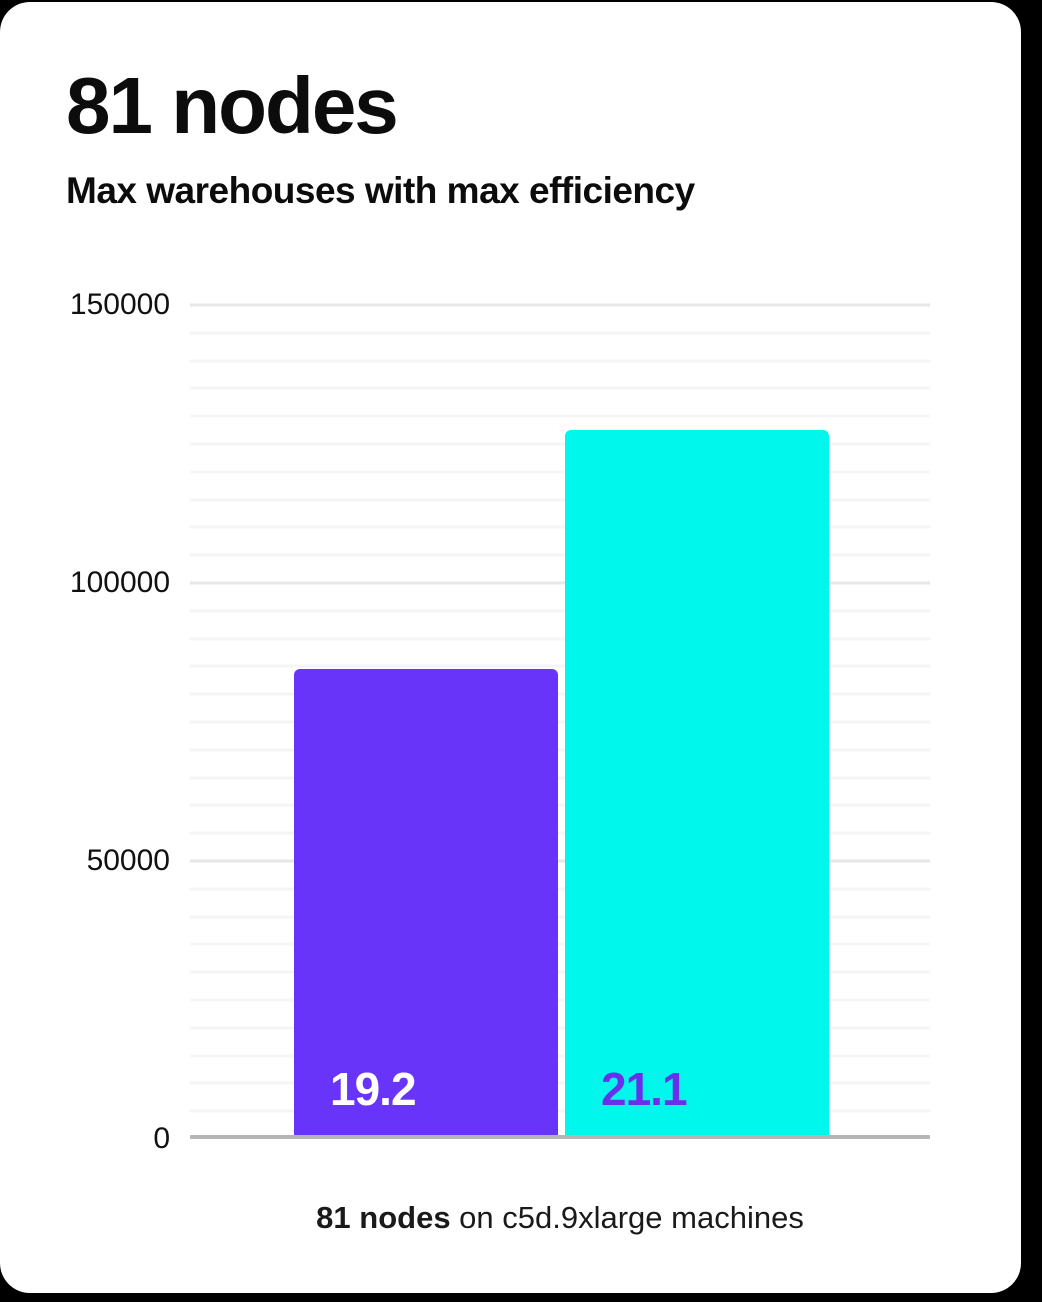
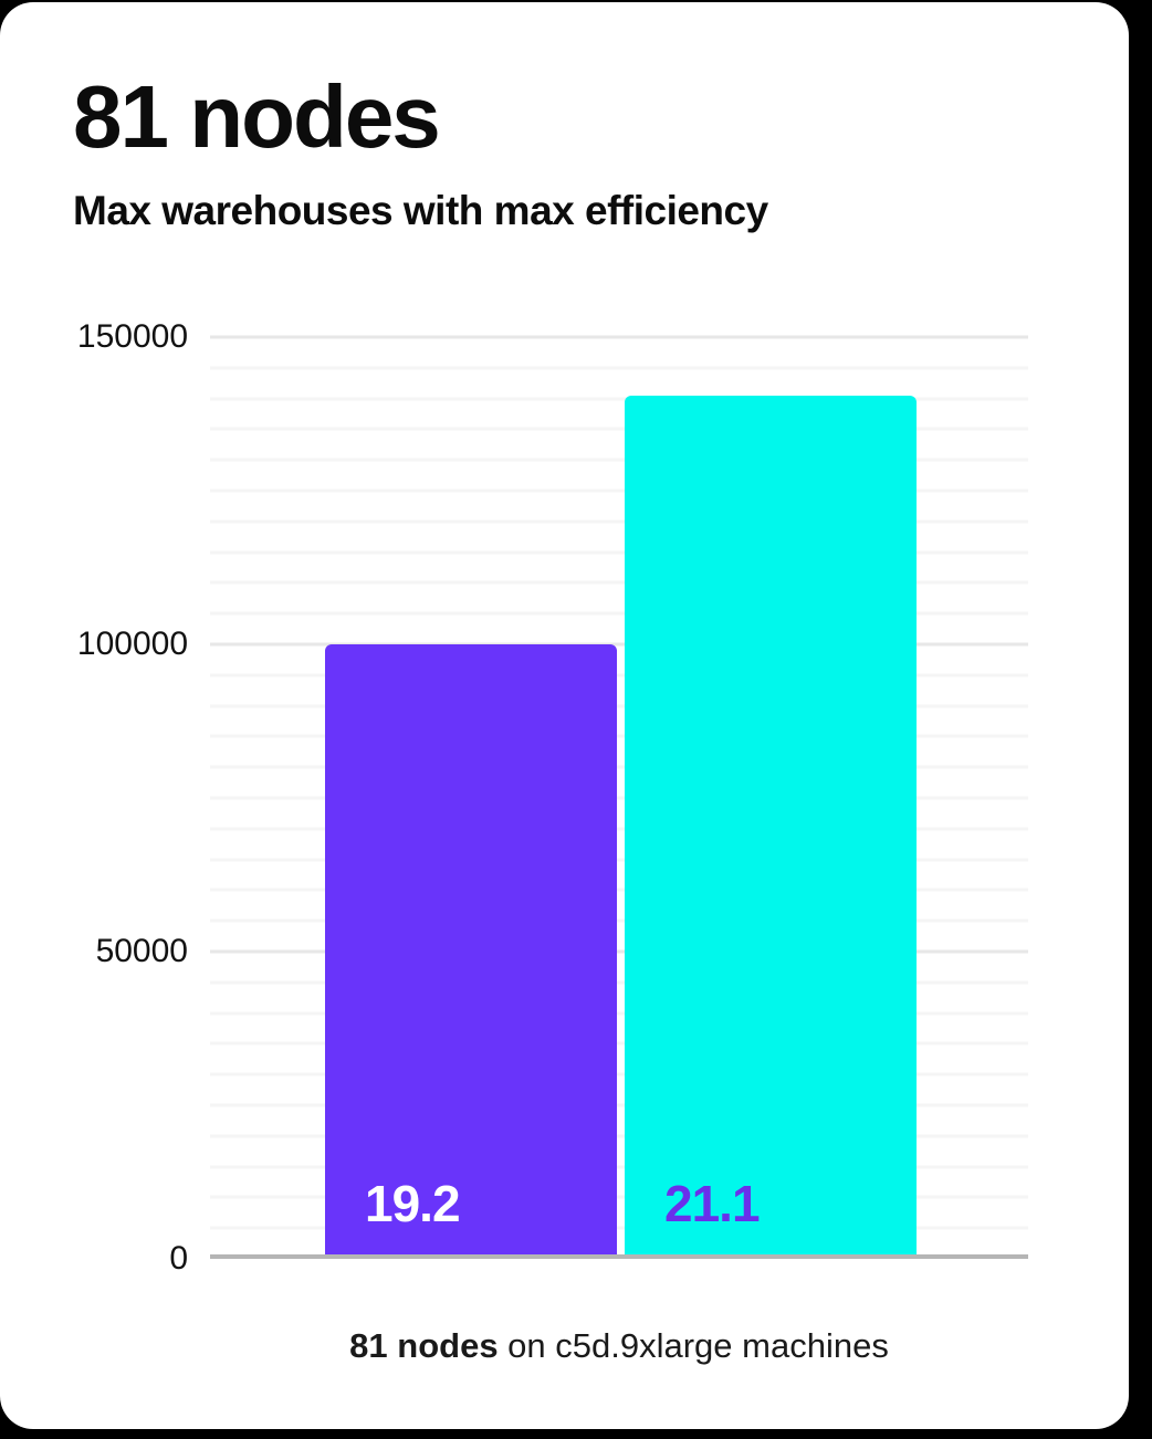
19.2: 84000 -> 100000
21.1: 127000 -> 140000
